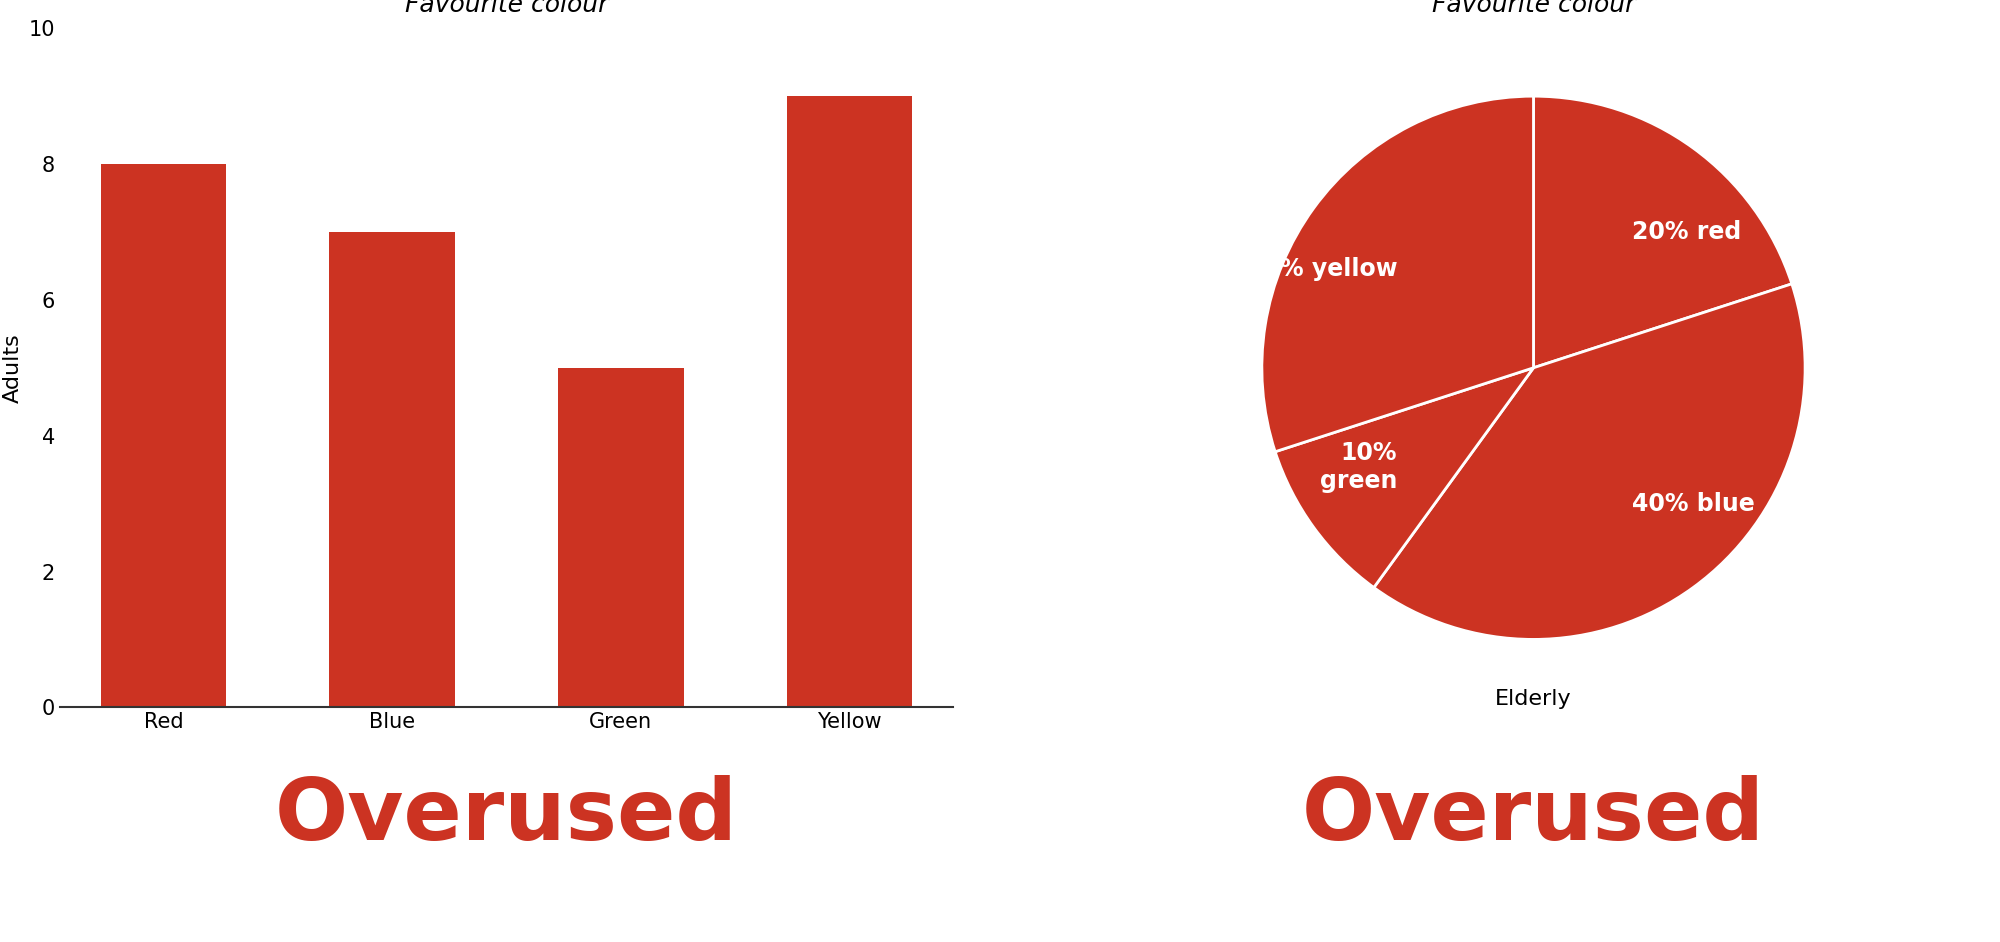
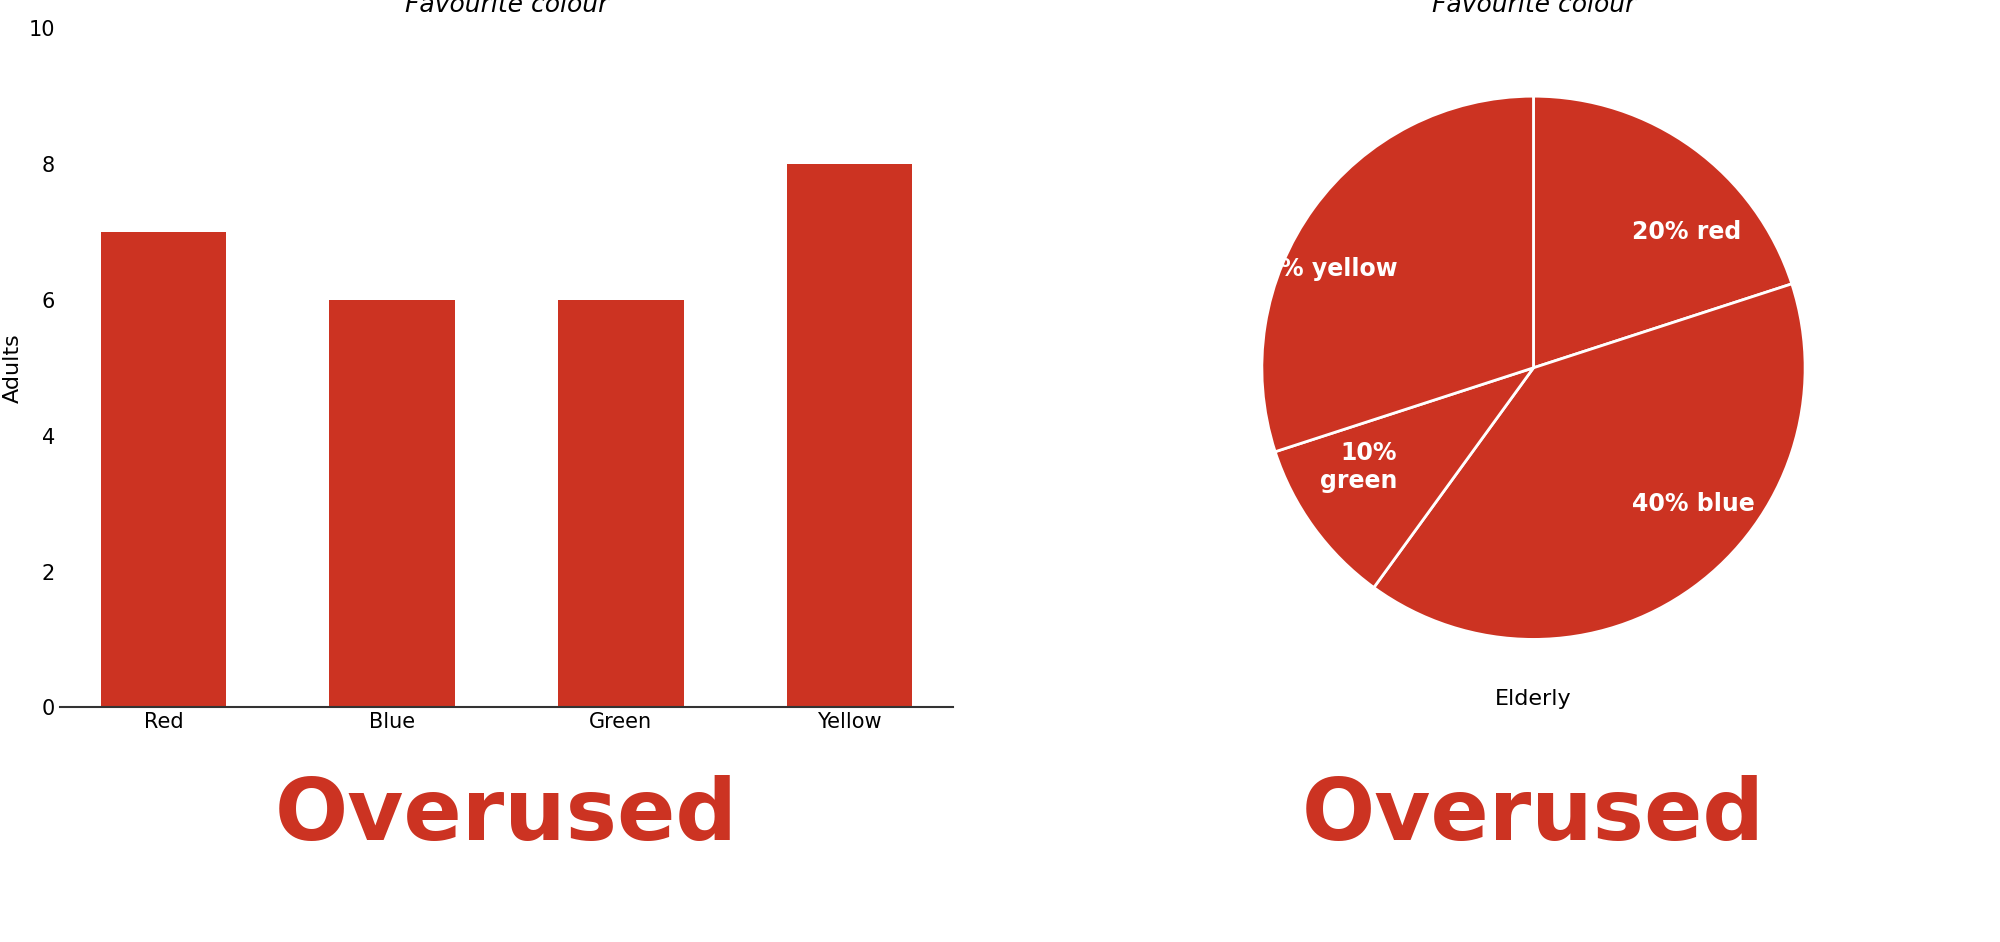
Red: 8 -> 7
Blue: 7 -> 6
Green: 5 -> 6
Yellow: 9 -> 8
